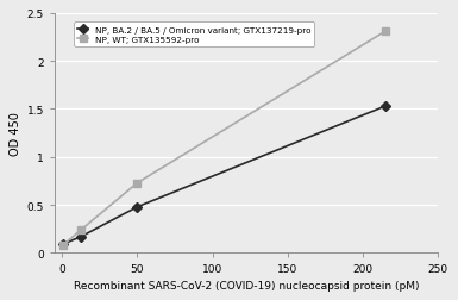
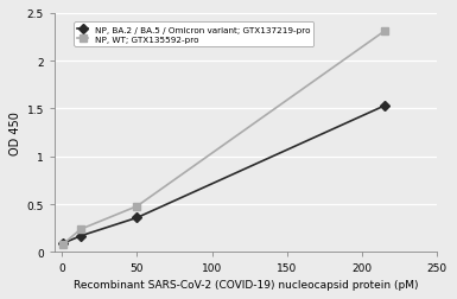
NP, BA.2 / BA.5 / Omicron variant; GTX137219-pro/50: 0.48 -> 0.36
NP, WT; GTX135592-pro/50: 0.73 -> 0.48
